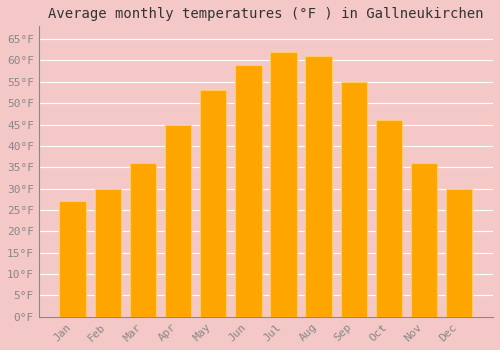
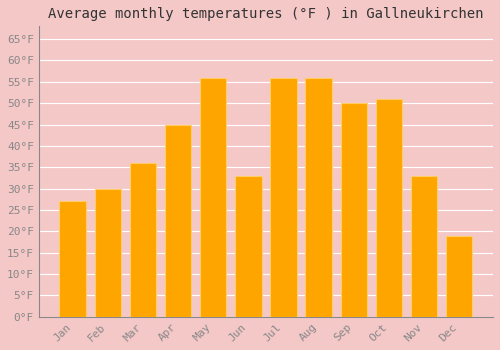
May: 53°F -> 56°F
Jun: 59°F -> 33°F
Jul: 62°F -> 56°F
Aug: 61°F -> 56°F
Sep: 55°F -> 50°F
Oct: 46°F -> 51°F
Nov: 36°F -> 33°F
Dec: 30°F -> 19°F
